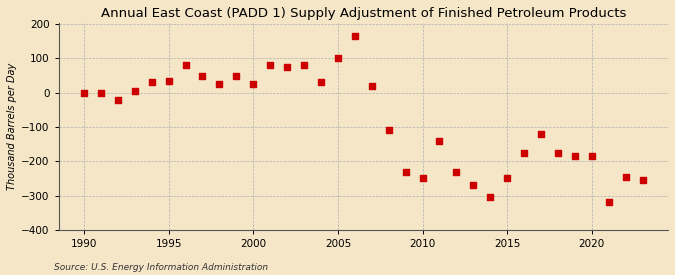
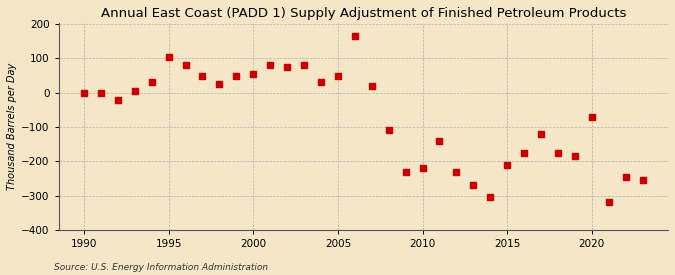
1995: 35 -> 105
2000: 25 -> 55
2005: 100 -> 50
2010: -250 -> -220
2015: -250 -> -210
2020: -185 -> -70
